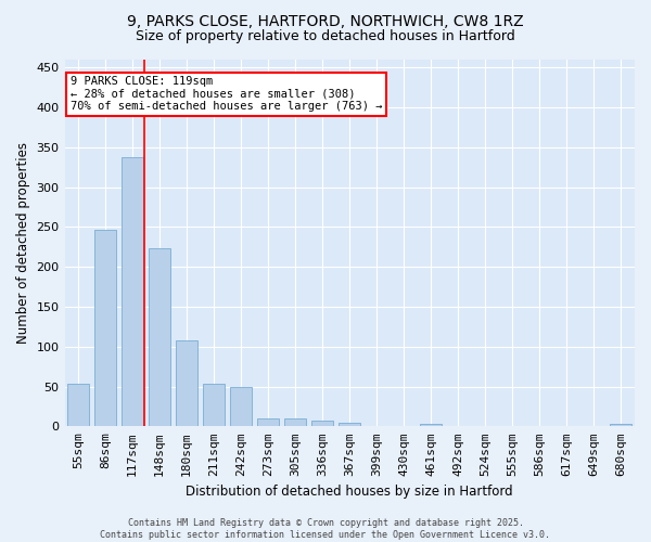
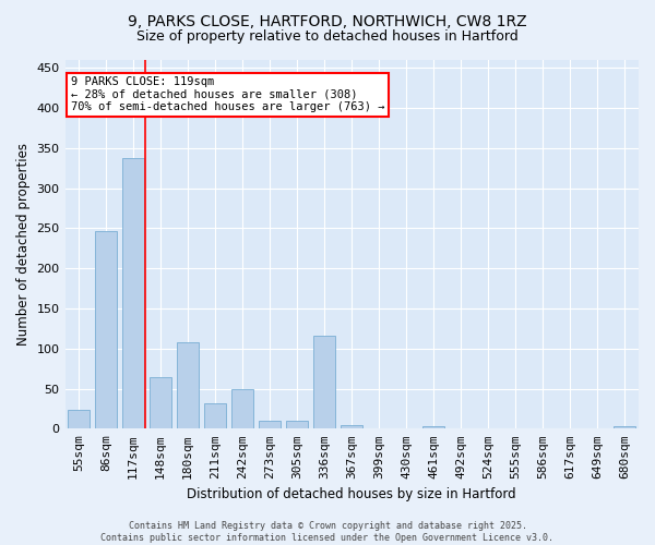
55sqm: 53 -> 24
148sqm: 223 -> 64
211sqm: 53 -> 32
336sqm: 7 -> 116
